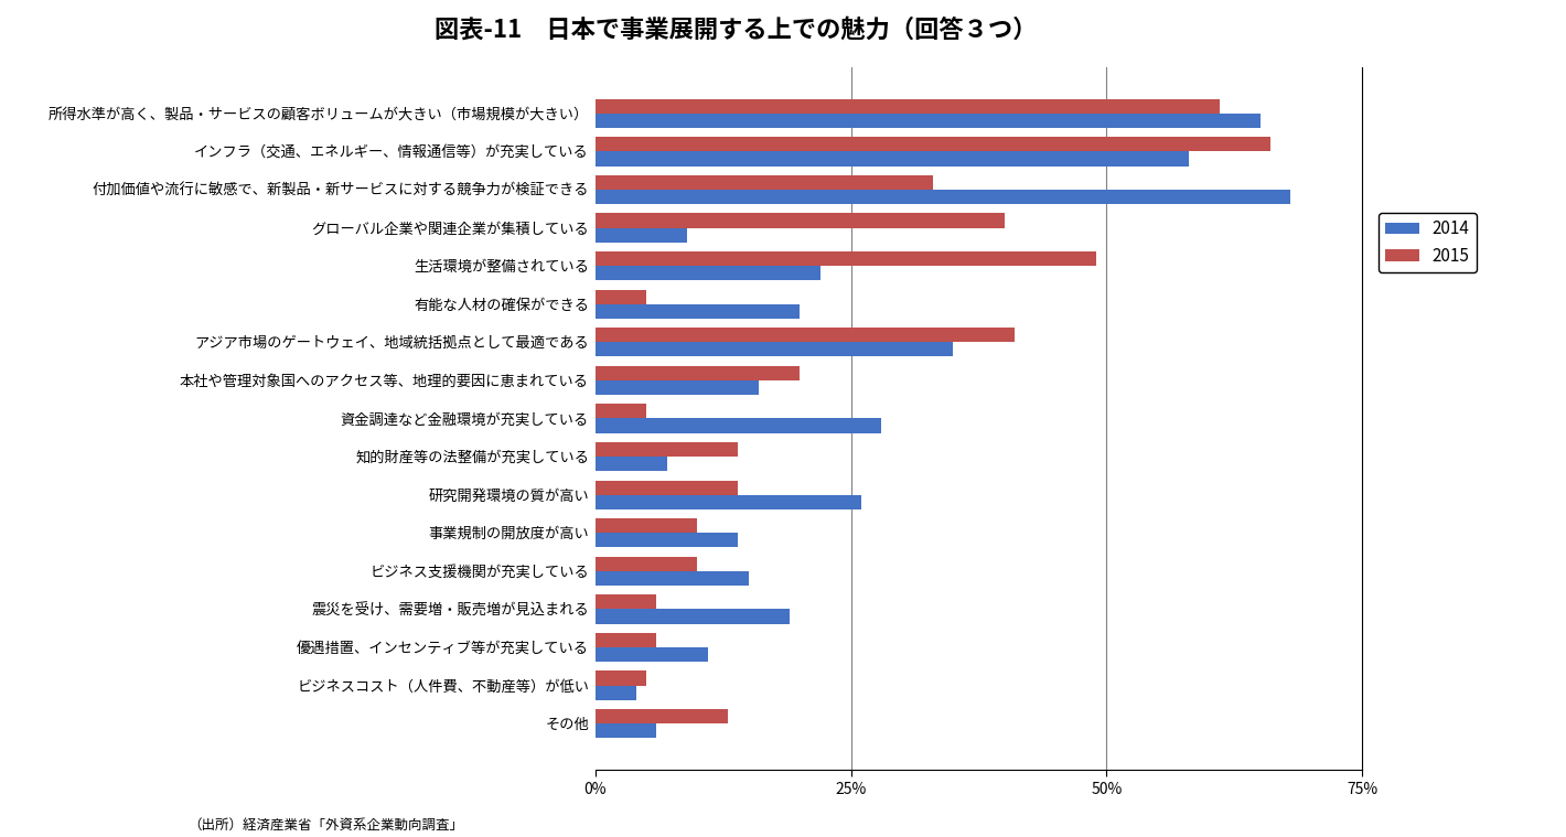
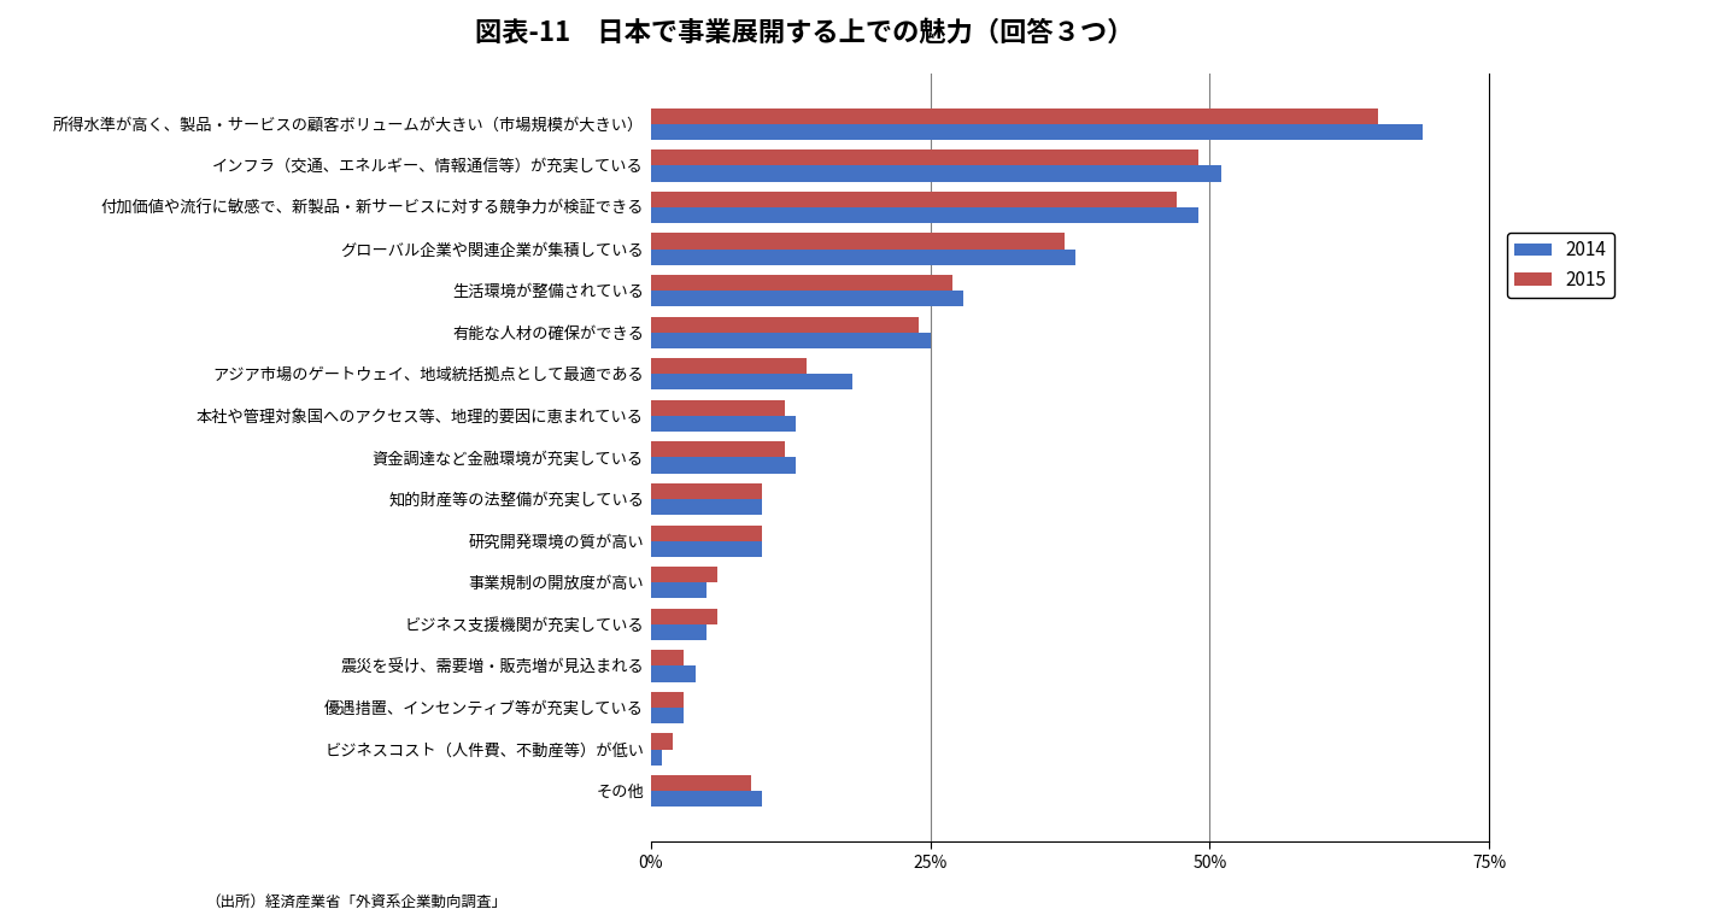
2015/所得水準が高く、製品・サービスの顧客ボリュームが大きい（市場規模が大きい）: 61% -> 65%
2014/所得水準が高く、製品・サービスの顧客ボリュームが大きい（市場規模が大きい）: 65% -> 69%
2015/インフラ（交通、エネルギー、情報通信等）が充実している: 66% -> 49%
2014/インフラ（交通、エネルギー、情報通信等）が充実している: 58% -> 51%
2015/付加価値や流行に敏感で、新製品・新サービスに対する競争力が検証できる: 33% -> 47%
2014/付加価値や流行に敏感で、新製品・新サービスに対する競争力が検証できる: 68% -> 49%
2015/グローバル企業や関連企業が集積している: 40% -> 37%
2014/グローバル企業や関連企業が集積している: 9% -> 38%
2015/生活環境が整備されている: 49% -> 27%
2014/生活環境が整備されている: 22% -> 28%
2015/有能な人材の確保ができる: 5% -> 24%
2014/有能な人材の確保ができる: 20% -> 25%
2015/アジア市場のゲートウェイ、地域統括拠点として最適である: 41% -> 14%
2014/アジア市場のゲートウェイ、地域統括拠点として最適である: 35% -> 18%
2015/本社や管理対象国へのアクセス等、地理的要因に恵まれている: 20% -> 12%
2014/本社や管理対象国へのアクセス等、地理的要因に恵まれている: 16% -> 13%
2015/資金調達など金融環境が充実している: 5% -> 12%
2014/資金調達など金融環境が充実している: 28% -> 13%
2015/知的財産等の法整備が充実している: 14% -> 10%
2014/知的財産等の法整備が充実している: 7% -> 10%
2015/研究開発環境の質が高い: 14% -> 10%
2014/研究開発環境の質が高い: 26% -> 10%
2015/事業規制の開放度が高い: 10% -> 6%
2014/事業規制の開放度が高い: 14% -> 5%
2015/ビジネス支援機関が充実している: 10% -> 6%
2014/ビジネス支援機関が充実している: 15% -> 5%
2015/震災を受け、需要増・販売増が見込まれる: 6% -> 3%
2014/震災を受け、需要増・販売増が見込まれる: 19% -> 4%
2015/優遇措置、インセンティブ等が充実している: 6% -> 3%
2014/優遇措置、インセンティブ等が充実している: 11% -> 3%
2015/ビジネスコスト（人件費、不動産等）が低い: 5% -> 2%
2014/ビジネスコスト（人件費、不動産等）が低い: 4% -> 1%
2015/その他: 13% -> 9%
2014/その他: 6% -> 10%
